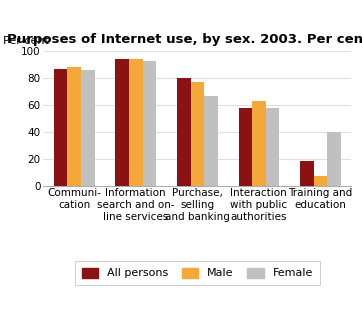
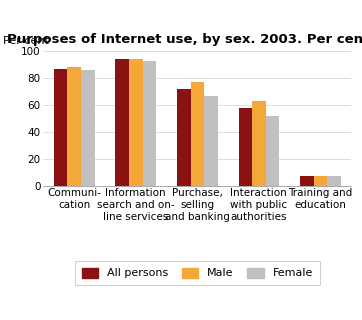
All persons/Purchase, selling and banking: 80 -> 72
Female/Interaction with public authorities: 58 -> 52
All persons/Training and education: 18 -> 7
Female/Training and education: 40 -> 7
